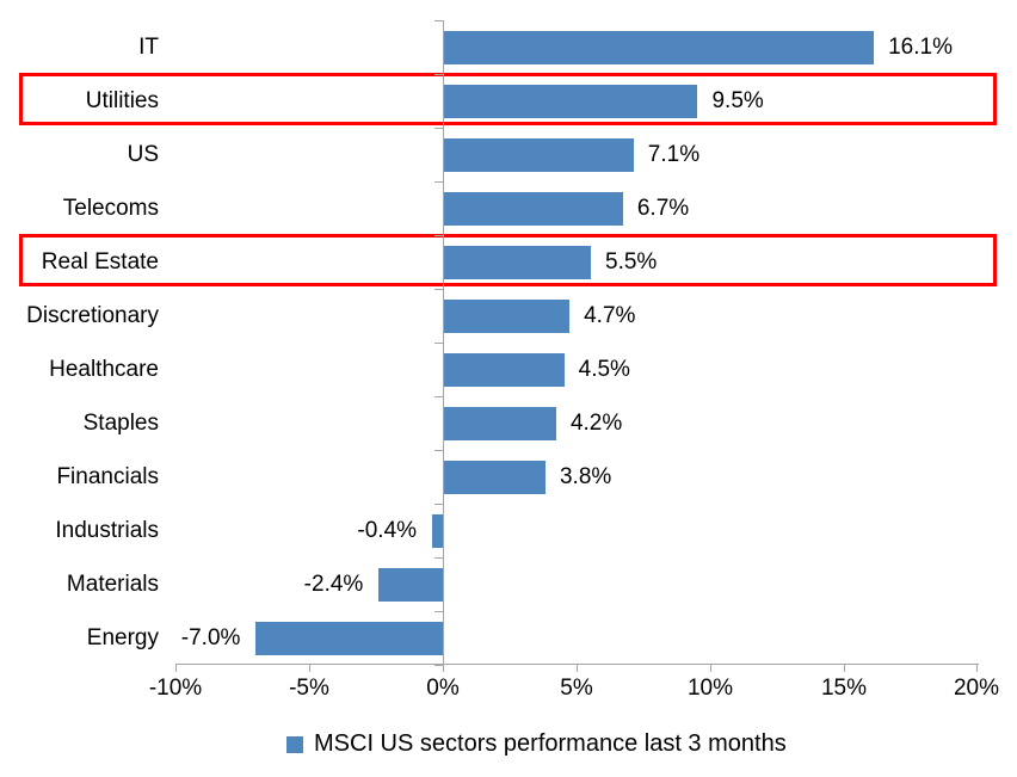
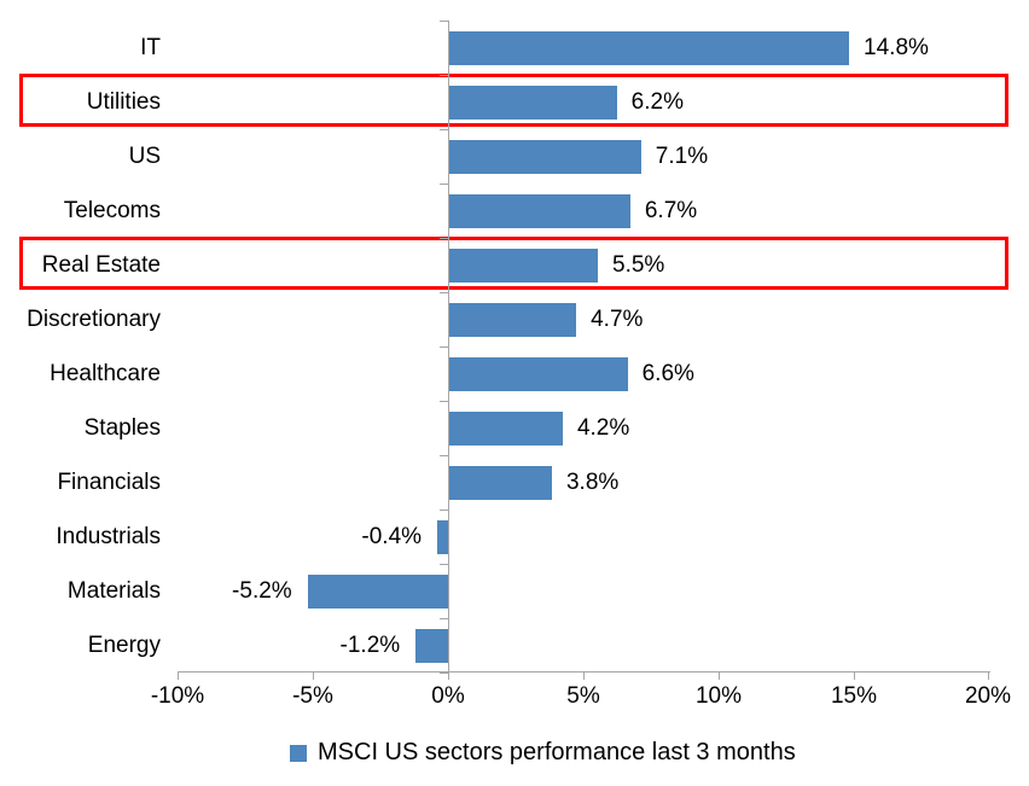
IT: 16.1% -> 14.8%
Utilities: 9.5% -> 6.2%
Healthcare: 4.5% -> 6.6%
Materials: -2.4% -> -5.2%
Energy: -7.0% -> -1.2%
